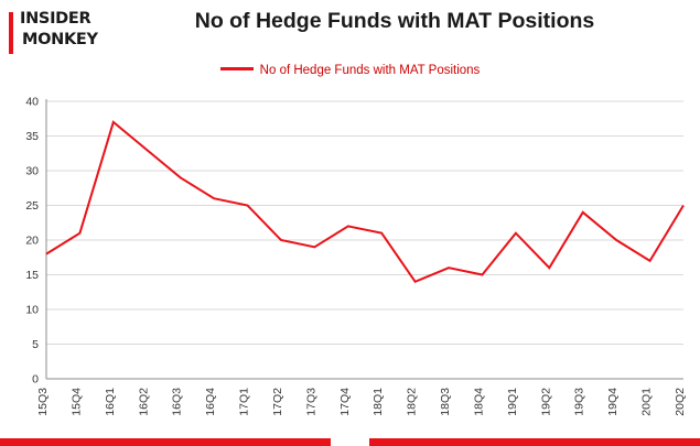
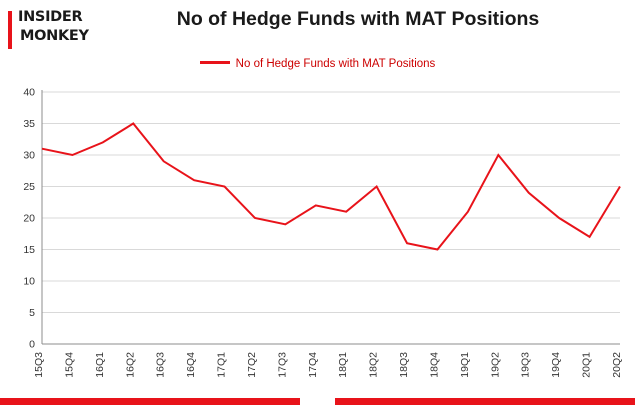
15Q3: 18 -> 31
15Q4: 21 -> 30
16Q1: 37 -> 32
16Q2: 33 -> 35
18Q2: 14 -> 25
19Q2: 16 -> 30
